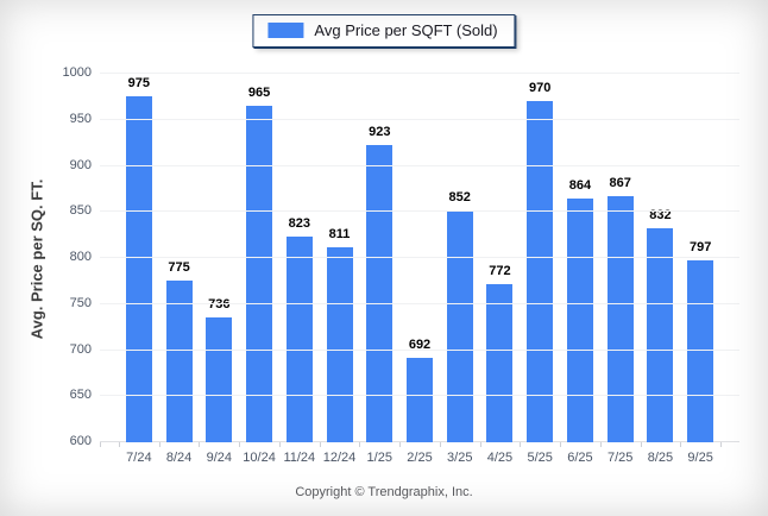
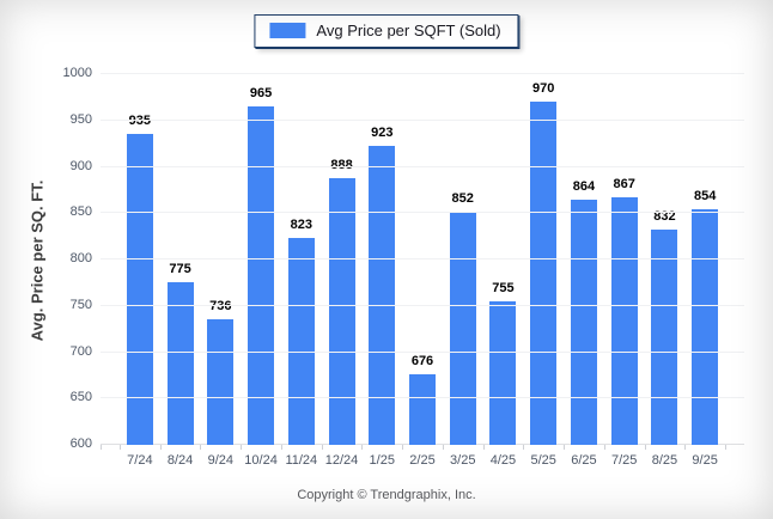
7/24: 975 -> 935
12/24: 811 -> 888
2/25: 692 -> 676
4/25: 772 -> 755
9/25: 797 -> 854
